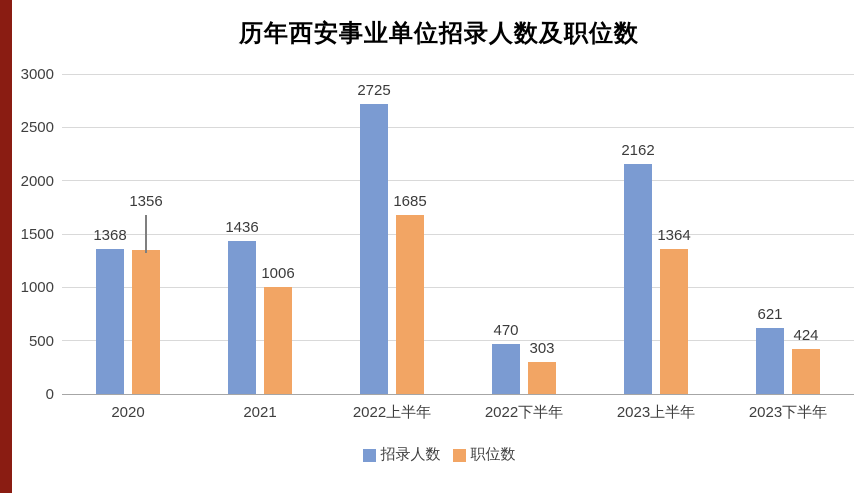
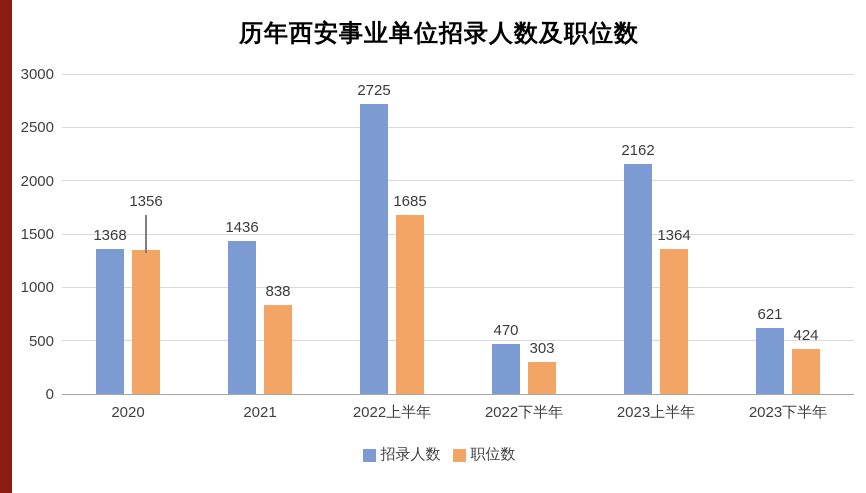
职位数/2021: 1006 -> 838
